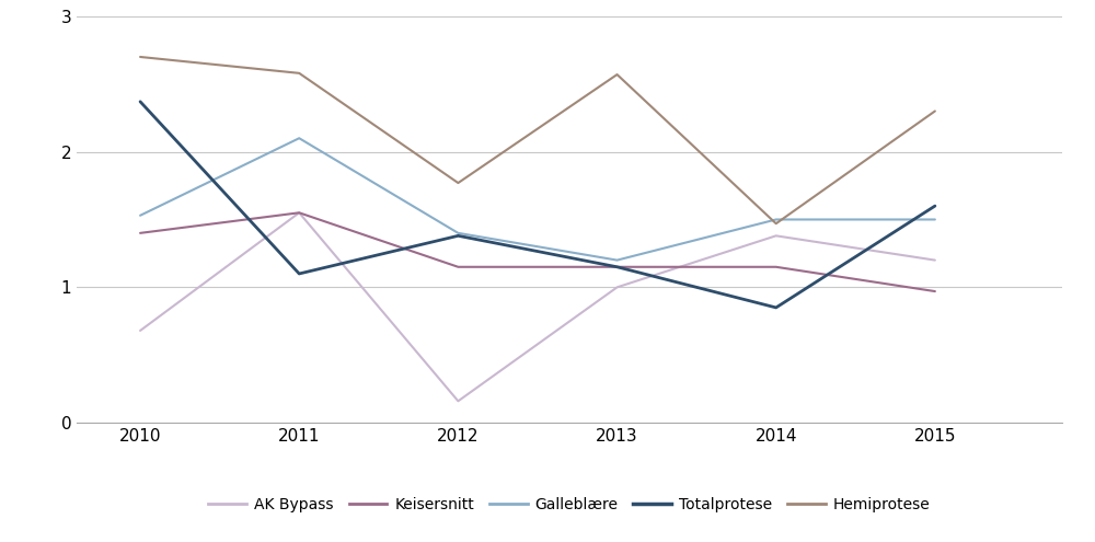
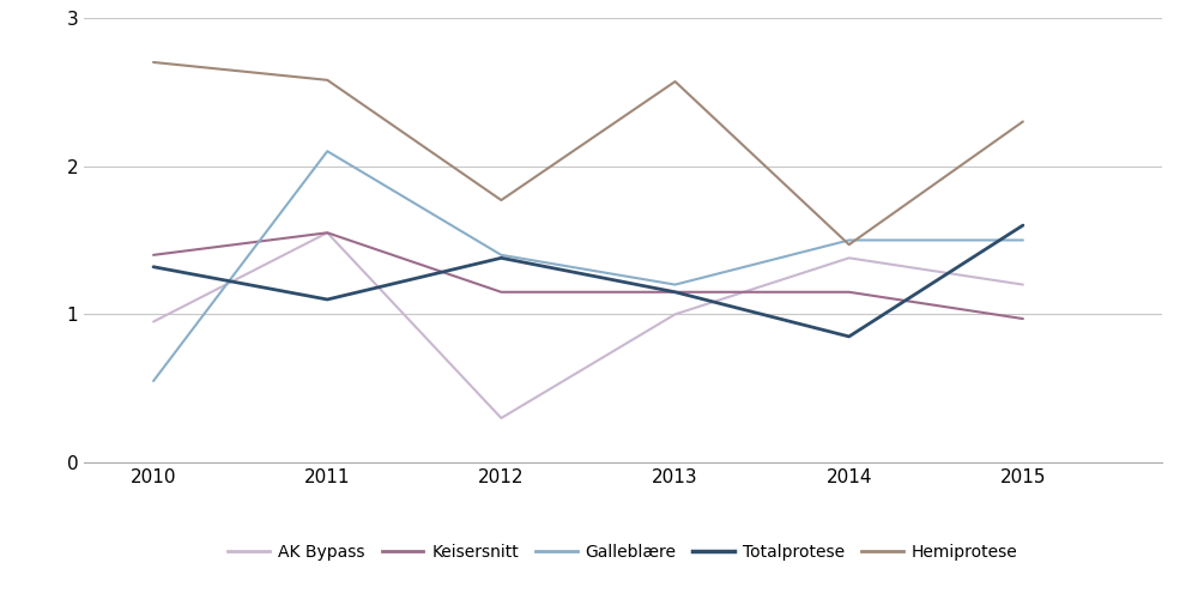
AK Bypass/2010: 0.68 -> 0.95
Galleblære/2010: 1.53 -> 0.55
Totalprotese/2010: 2.37 -> 1.32
AK Bypass/2012: 0.16 -> 0.30
